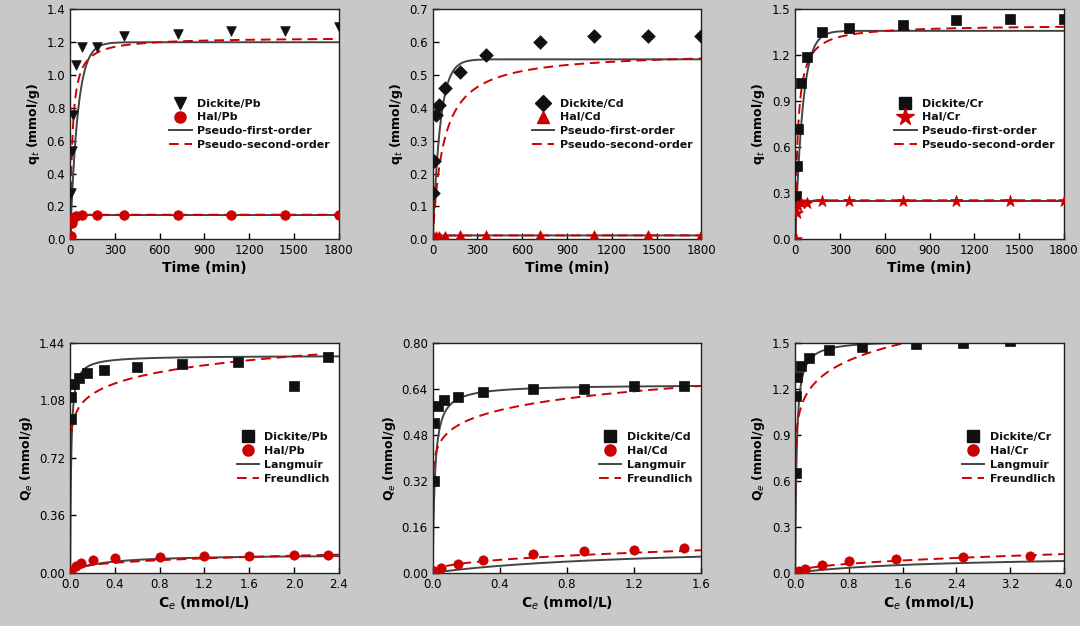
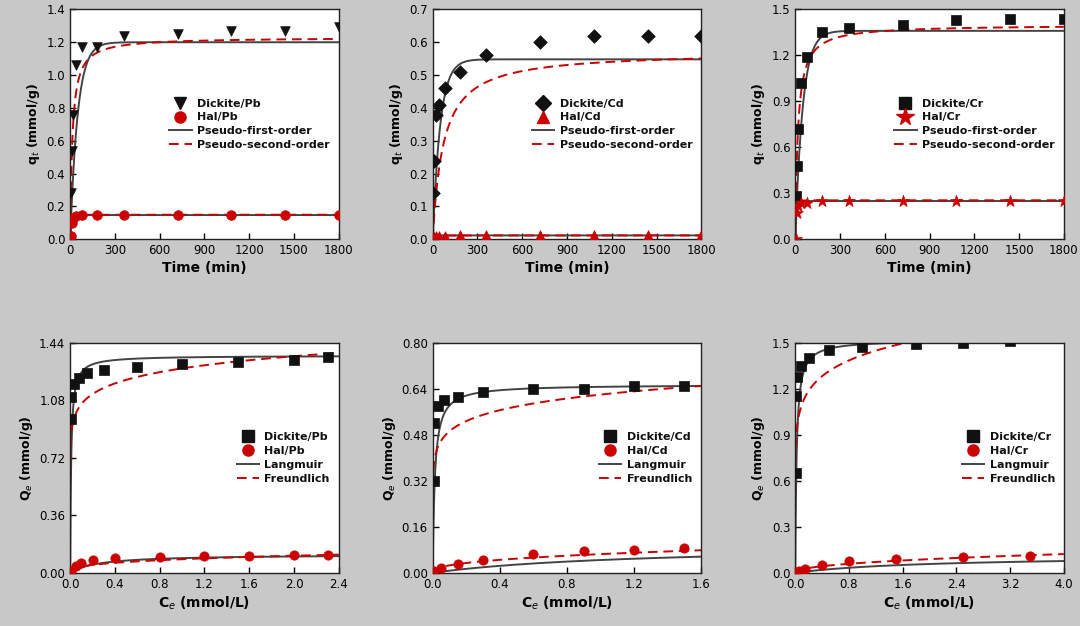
Dickite/Pb/2.0: 1.17 -> 1.33
